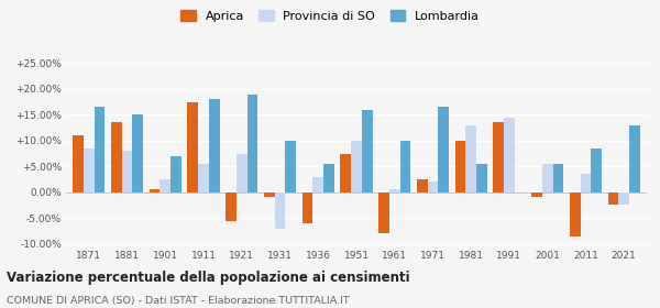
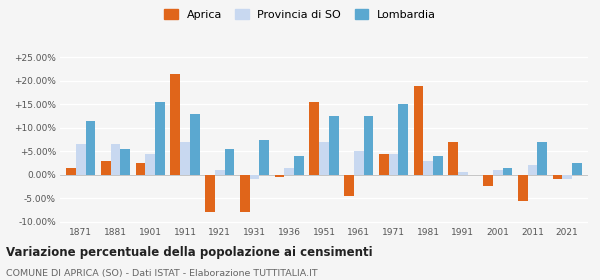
Aprica/1871: 11.0% -> 1.5%
Provincia di SO/1871: 8.5% -> 6.5%
Lombardia/1871: 16.5% -> 11.5%
Aprica/1881: 13.5% -> 3.0%
Provincia di SO/1881: 8.0% -> 6.5%
Lombardia/1881: 15.0% -> 5.5%
Aprica/1901: 0.5% -> 2.5%
Provincia di SO/1901: 2.5% -> 4.5%
Lombardia/1901: 7.0% -> 15.5%
Aprica/1911: 17.5% -> 21.5%
Provincia di SO/1911: 5.5% -> 7.0%
Lombardia/1911: 18.0% -> 13.0%
Aprica/1921: -5.5% -> -8.0%
Provincia di SO/1921: 7.5% -> 1.0%
Lombardia/1921: 19.0% -> 5.5%
Aprica/1931: -1.0% -> -8.0%
Provincia di SO/1931: -7.0% -> -1.0%
Lombardia/1931: 10.0% -> 7.5%
Aprica/1936: -6.0% -> -0.5%
Provincia di SO/1936: 3.0% -> 1.5%
Lombardia/1936: 5.5% -> 4.0%
Aprica/1951: 7.5% -> 15.5%
Provincia di SO/1951: 10.0% -> 7.0%
Lombardia/1951: 16.0% -> 12.5%
Aprica/1961: -8.0% -> -4.5%
Provincia di SO/1961: 0.5% -> 5.0%
Lombardia/1961: 10.0% -> 12.5%
Aprica/1971: 2.5% -> 4.5%
Provincia di SO/1971: 2.0% -> 4.5%
Lombardia/1971: 16.5% -> 15.0%
Aprica/1981: 10.0% -> 19.0%
Provincia di SO/1981: 13.0% -> 3.0%
Lombardia/1981: 5.5% -> 4.0%
Aprica/1991: 13.5% -> 7.0%
Provincia di SO/1991: 14.5% -> 0.5%
Aprica/2001: -1.0% -> -2.5%
Provincia di SO/2001: 5.5% -> 1.0%
Lombardia/2001: 5.5% -> 1.5%
Aprica/2011: -8.5% -> -5.5%
Provincia di SO/2011: 3.5% -> 2.0%
Lombardia/2011: 8.5% -> 7.0%
Aprica/2021: -2.5% -> -1.0%
Provincia di SO/2021: -2.5% -> -1.0%
Lombardia/2021: 13.0% -> 2.5%
